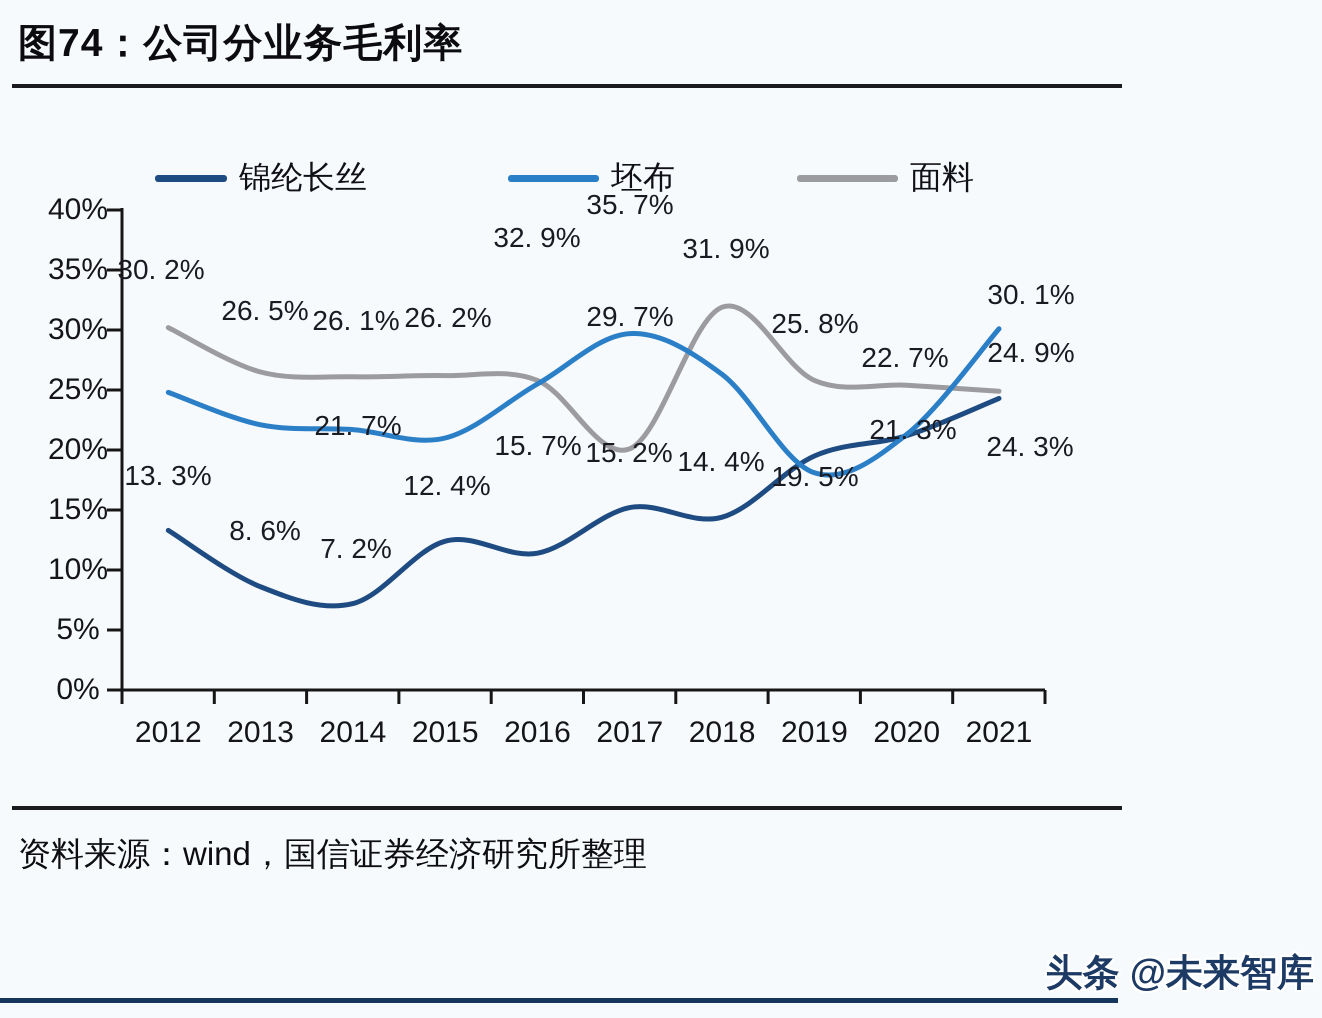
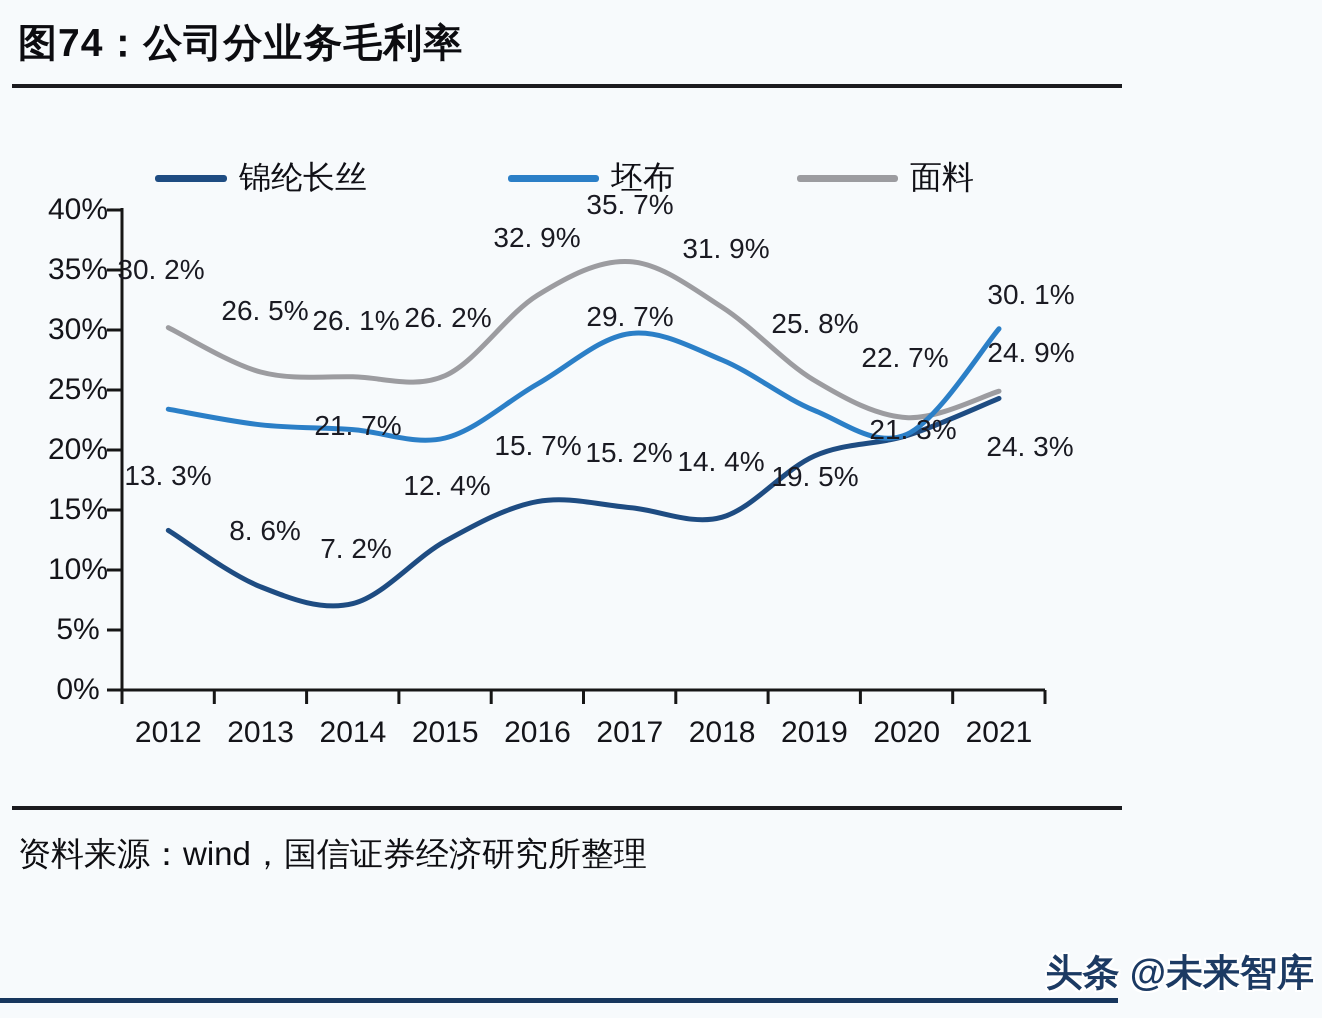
坯布/2012: 24.8% -> 23.4%
锦纶长丝/2016: 11.4% -> 15.7%
面料/2016: 25.8% -> 32.9%
面料/2017: 20.1% -> 35.7%
坯布/2018: 26.3% -> 27.5%
坯布/2019: 18.1% -> 23.3%
面料/2020: 25.4% -> 22.7%
